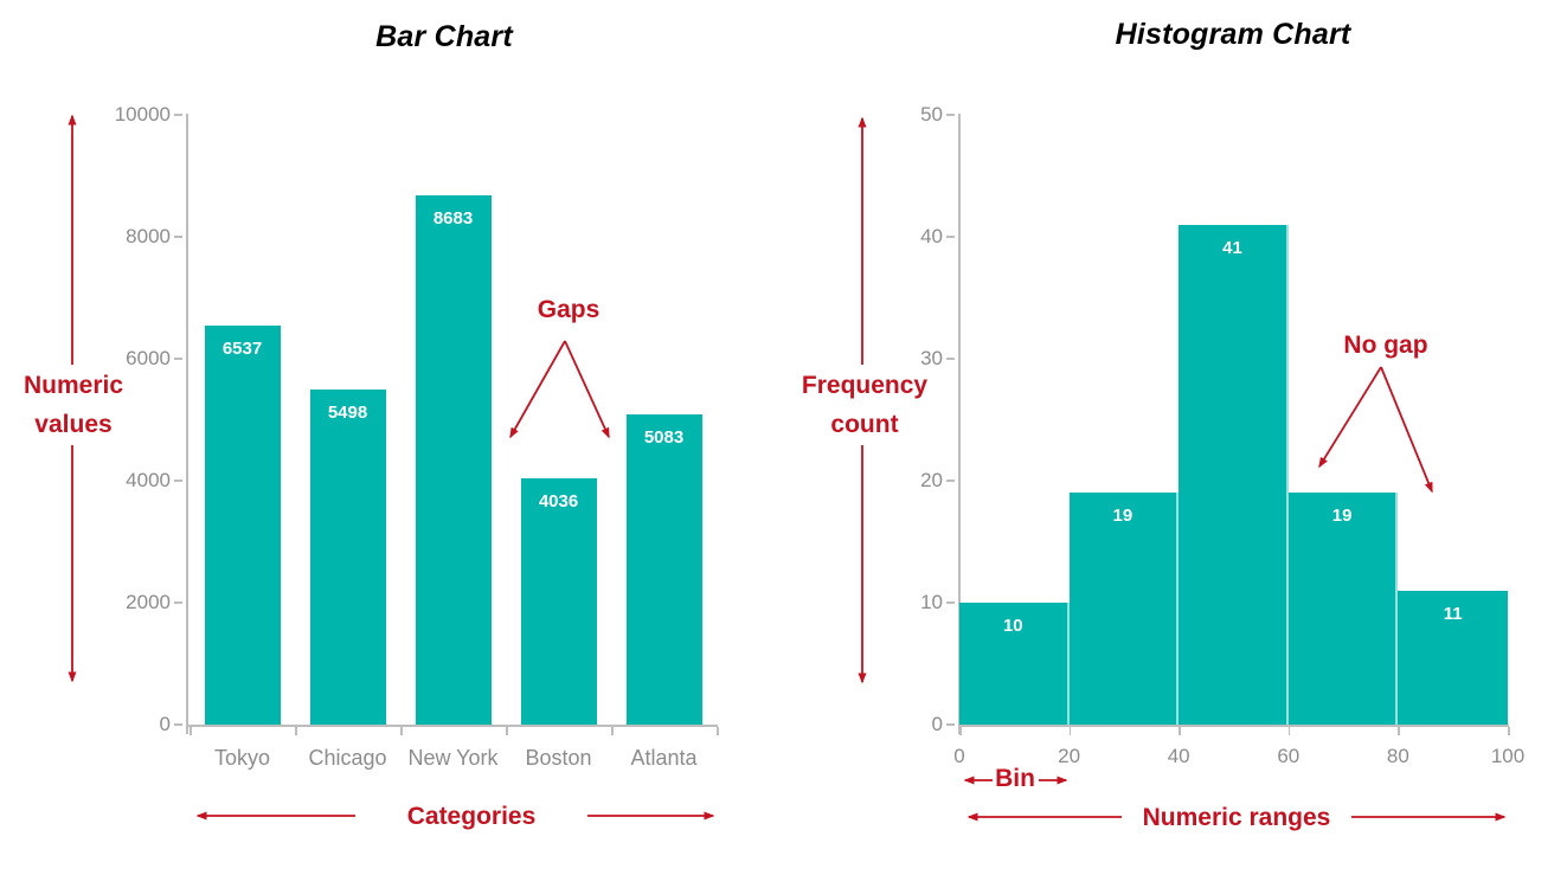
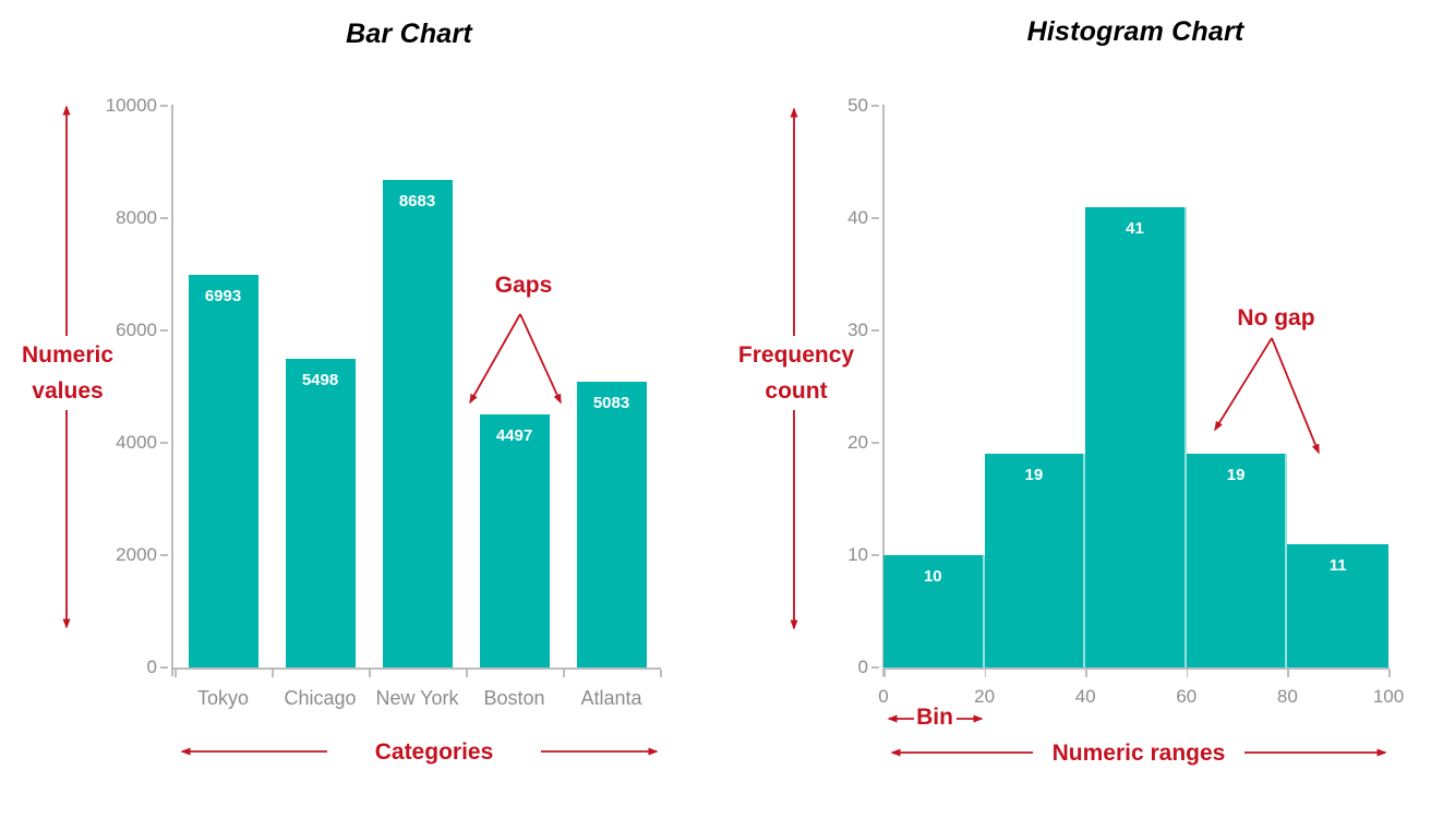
Bar Chart/Tokyo: 6537 -> 6993
Bar Chart/Boston: 4036 -> 4497
